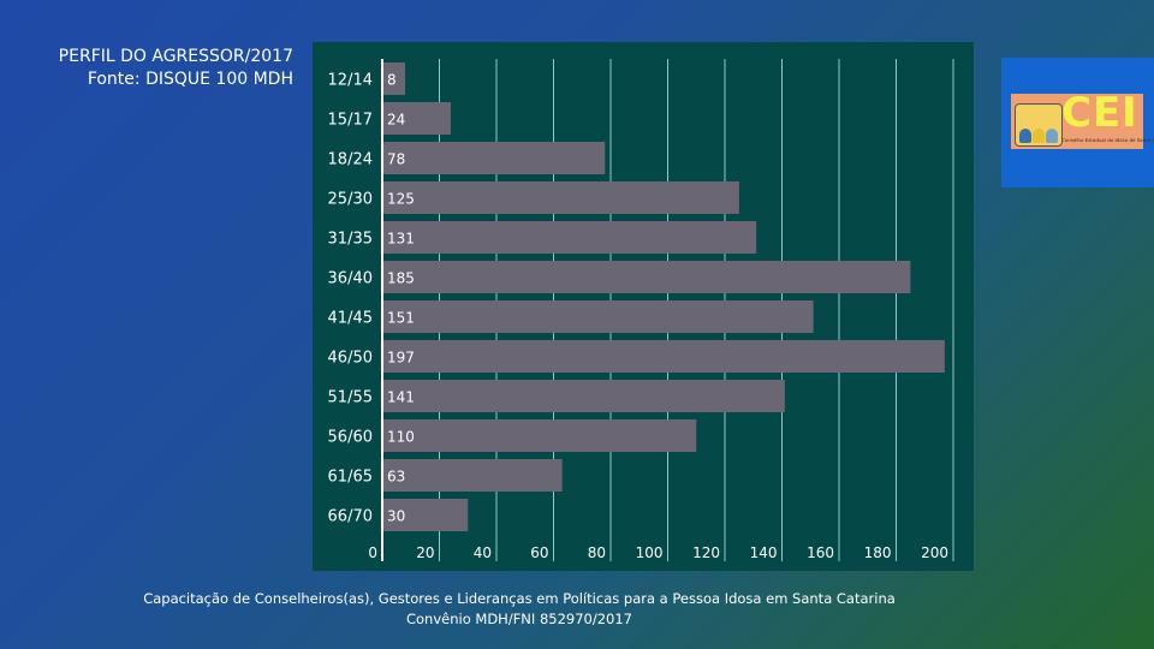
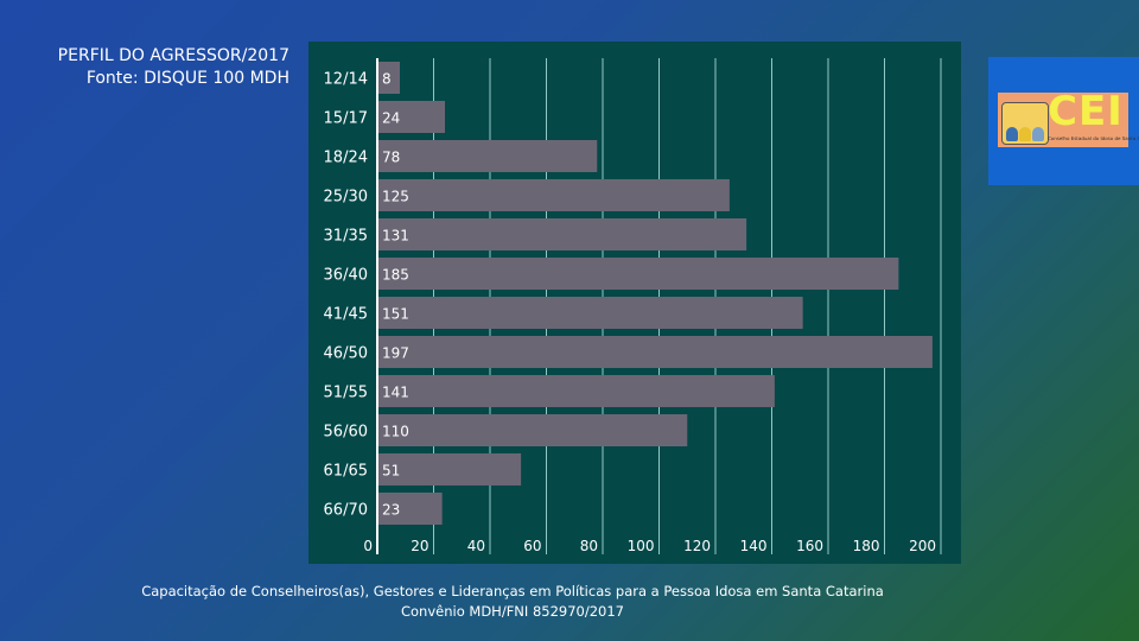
61/65: 63 -> 51
66/70: 30 -> 23
